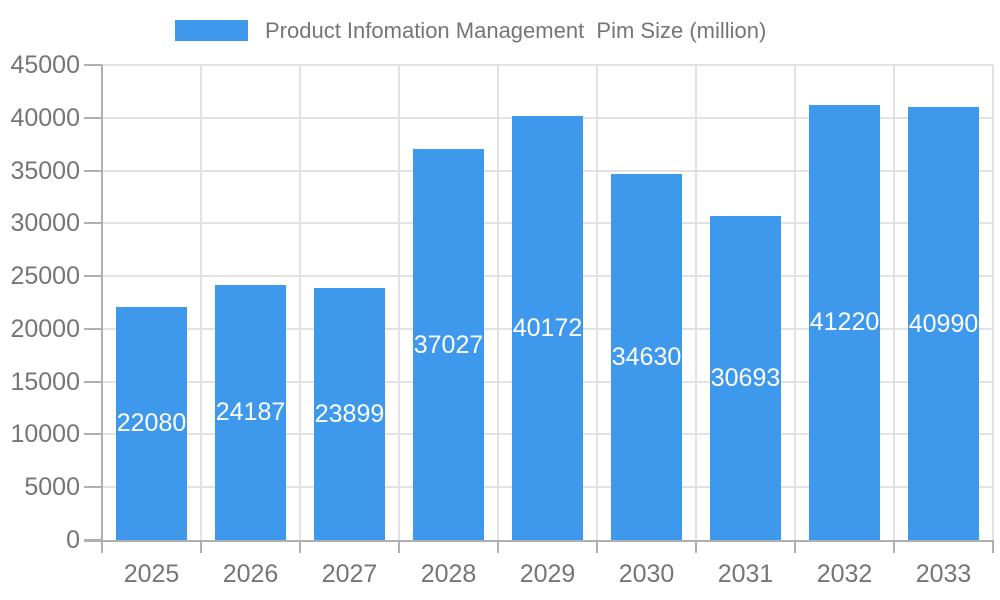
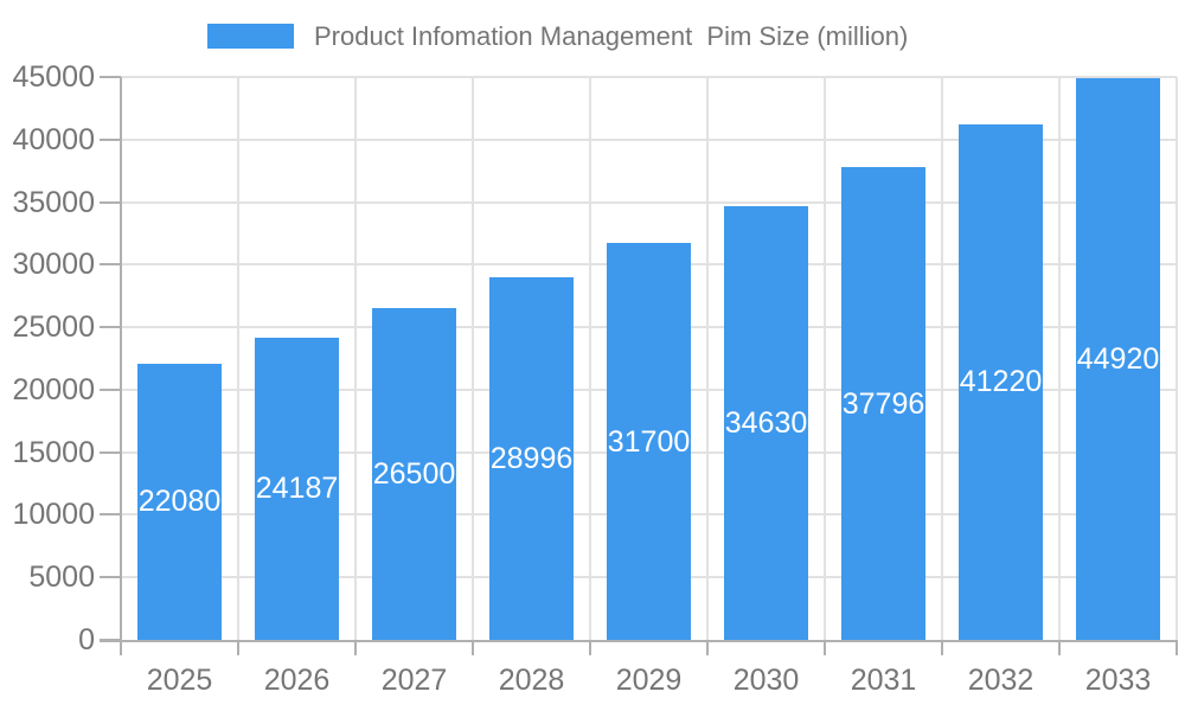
2027: 23899 -> 26500
2028: 37027 -> 28996
2029: 40172 -> 31700
2031: 30693 -> 37796
2033: 40990 -> 44920
